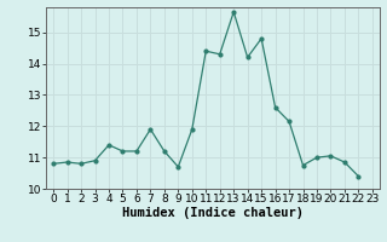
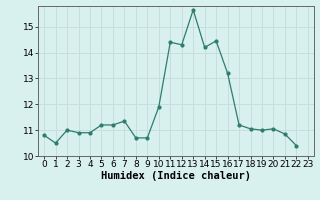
1: 10.85 -> 10.50
2: 10.80 -> 11.00
4: 11.40 -> 10.90
7: 11.90 -> 11.35
8: 11.20 -> 10.70
15: 14.80 -> 14.45
16: 12.60 -> 13.20
17: 12.15 -> 11.20
18: 10.75 -> 11.05
